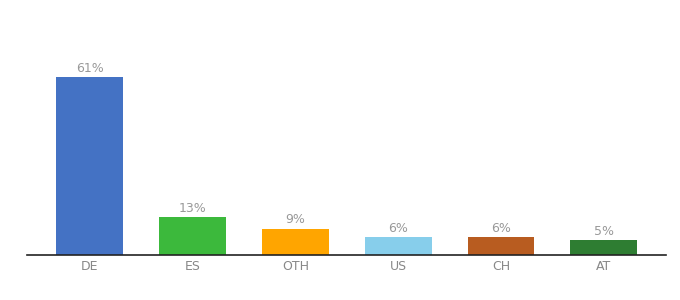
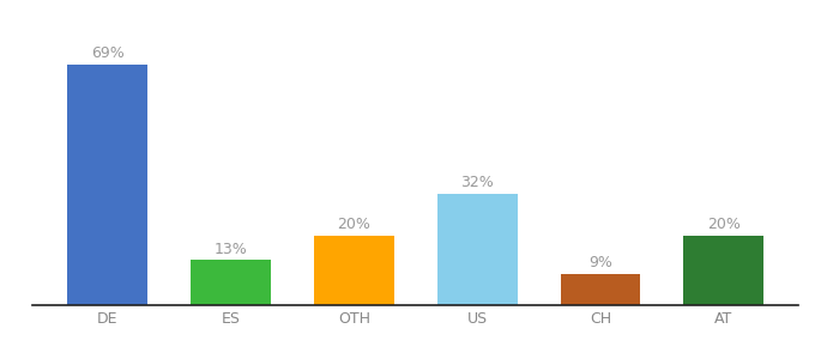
DE: 61% -> 69%
OTH: 9% -> 20%
US: 6% -> 32%
CH: 6% -> 9%
AT: 5% -> 20%
